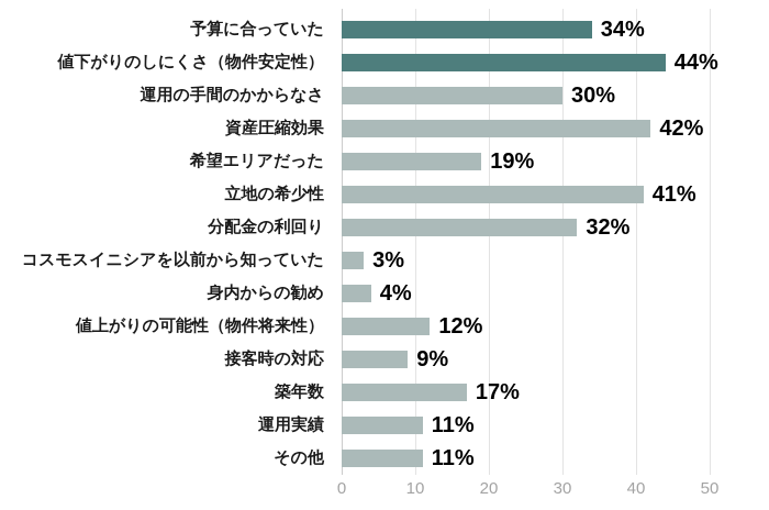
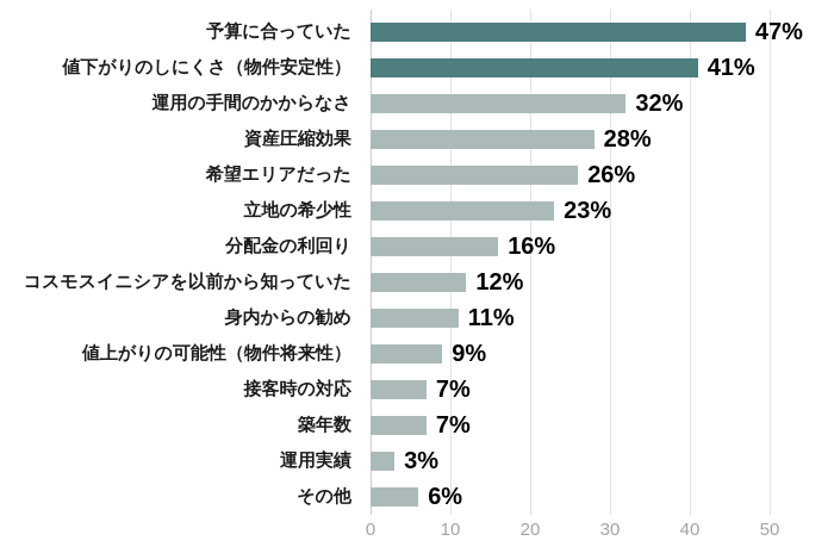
予算に合っていた: 34% -> 47%
値下がりのしにくさ（物件安定性）: 44% -> 41%
運用の手間のかからなさ: 30% -> 32%
資産圧縮効果: 42% -> 28%
希望エリアだった: 19% -> 26%
立地の希少性: 41% -> 23%
分配金の利回り: 32% -> 16%
コスモスイニシアを以前から知っていた: 3% -> 12%
身内からの勧め: 4% -> 11%
値上がりの可能性（物件将来性）: 12% -> 9%
接客時の対応: 9% -> 7%
築年数: 17% -> 7%
運用実績: 11% -> 3%
その他: 11% -> 6%
